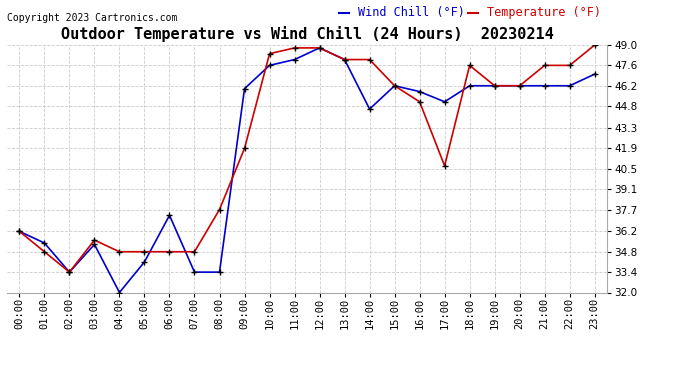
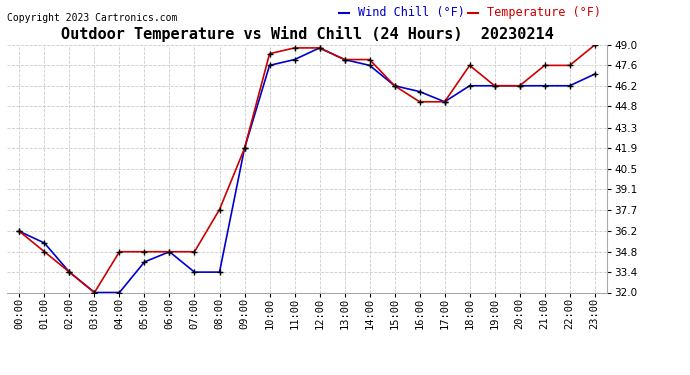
Temperature (°F)/03:00: 35.6 -> 32.0
Wind Chill (°F)/03:00: 35.3 -> 32.0
Wind Chill (°F)/06:00: 37.3 -> 34.8
Wind Chill (°F)/09:00: 46.0 -> 41.9
Wind Chill (°F)/14:00: 44.6 -> 47.6
Temperature (°F)/17:00: 40.7 -> 45.1
